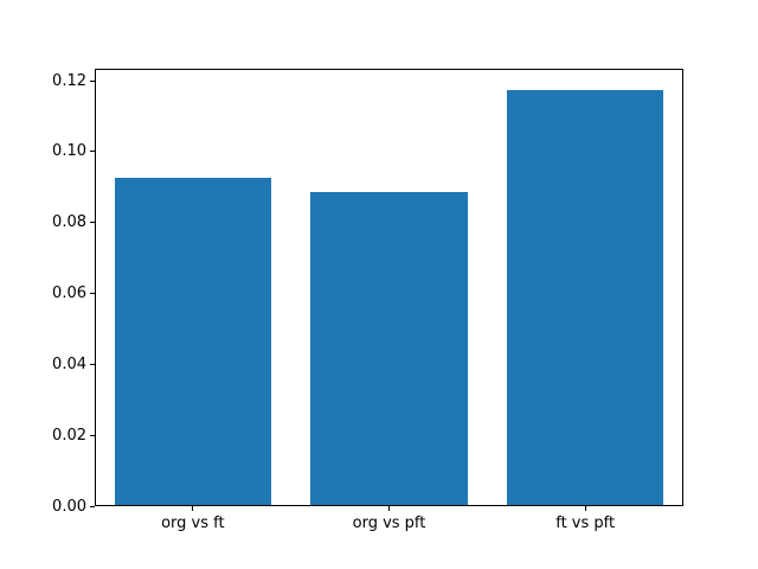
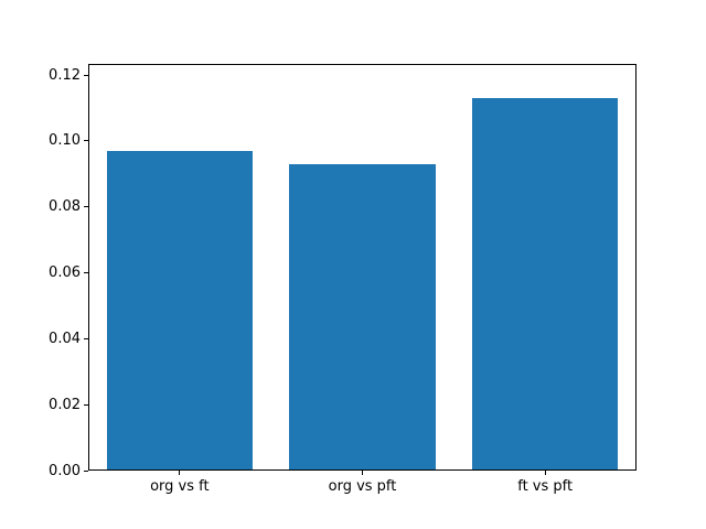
org vs ft: 0.092 -> 0.097
org vs pft: 0.088 -> 0.093
ft vs pft: 0.117 -> 0.113
